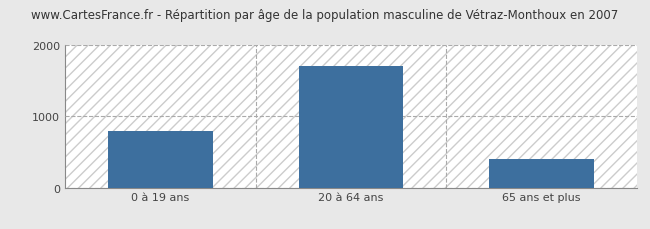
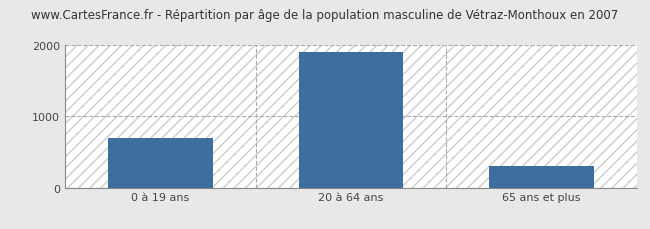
0 à 19 ans: 800 -> 700
20 à 64 ans: 1700 -> 1900
65 ans et plus: 400 -> 300
